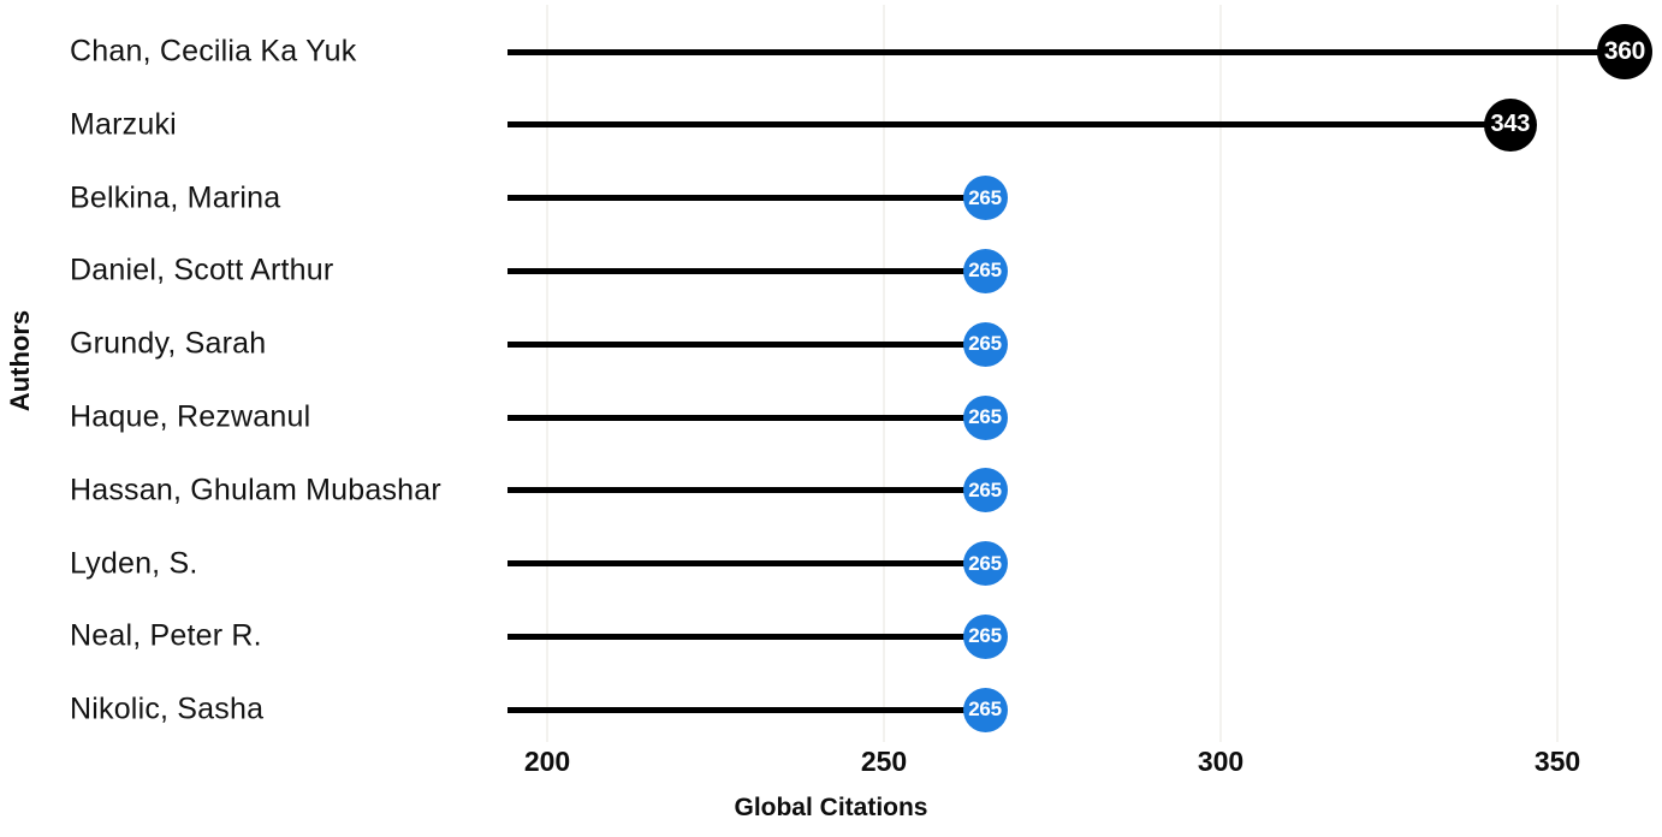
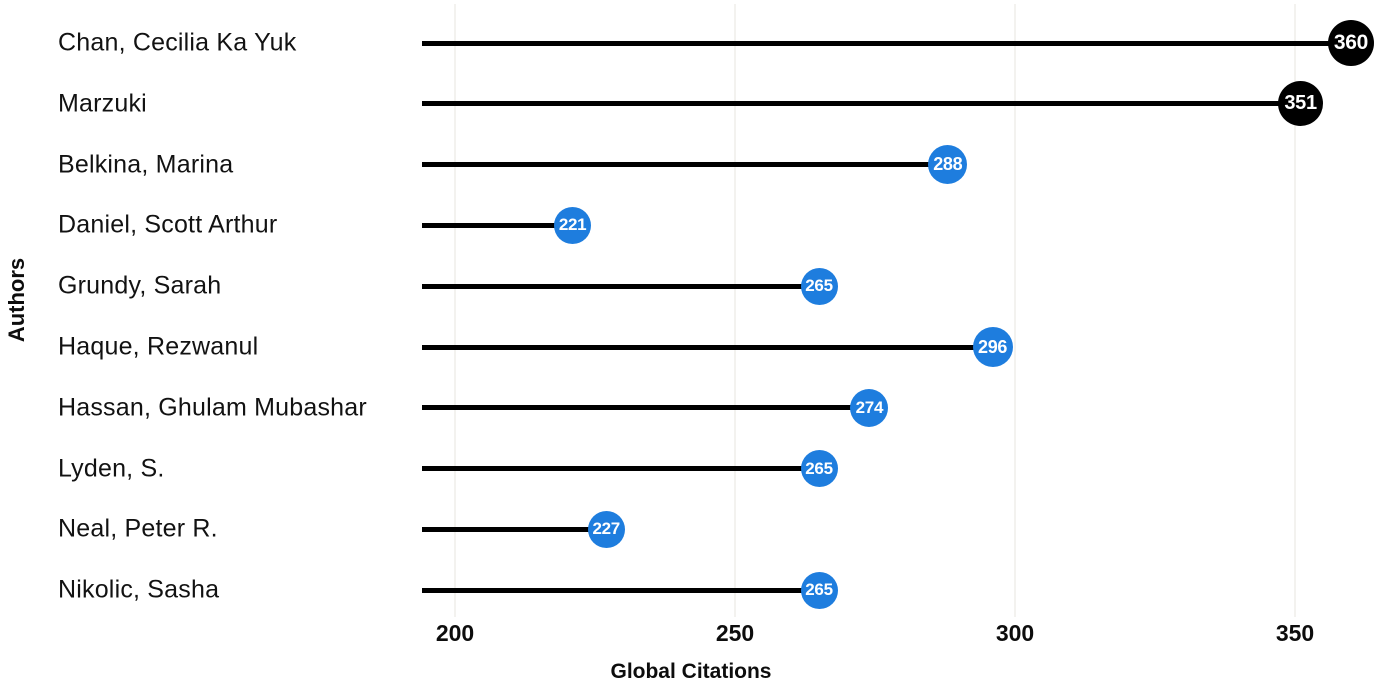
Marzuki: 343 -> 351
Belkina, Marina: 265 -> 288
Daniel, Scott Arthur: 265 -> 221
Haque, Rezwanul: 265 -> 296
Hassan, Ghulam Mubashar: 265 -> 274
Neal, Peter R.: 265 -> 227
